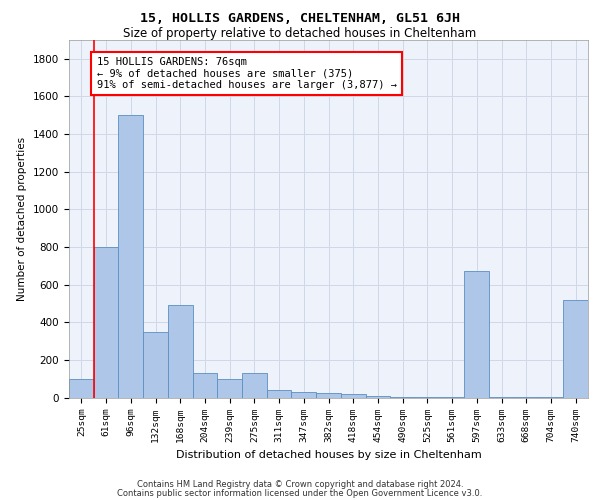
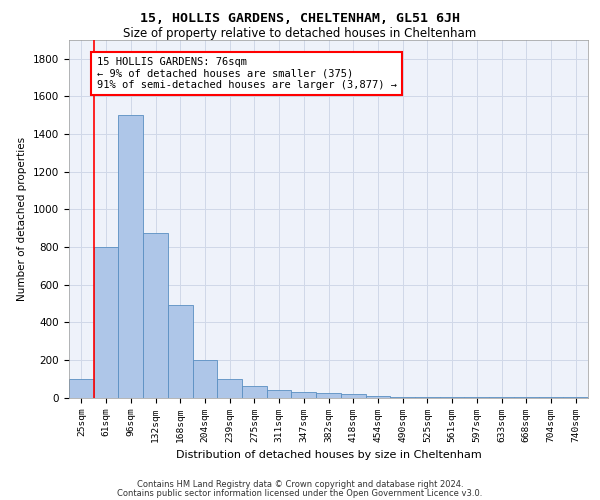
132sqm: 350 -> 880
204sqm: 130 -> 200
275sqm: 130 -> 60
597sqm: 670 -> 0
740sqm: 520 -> 0
